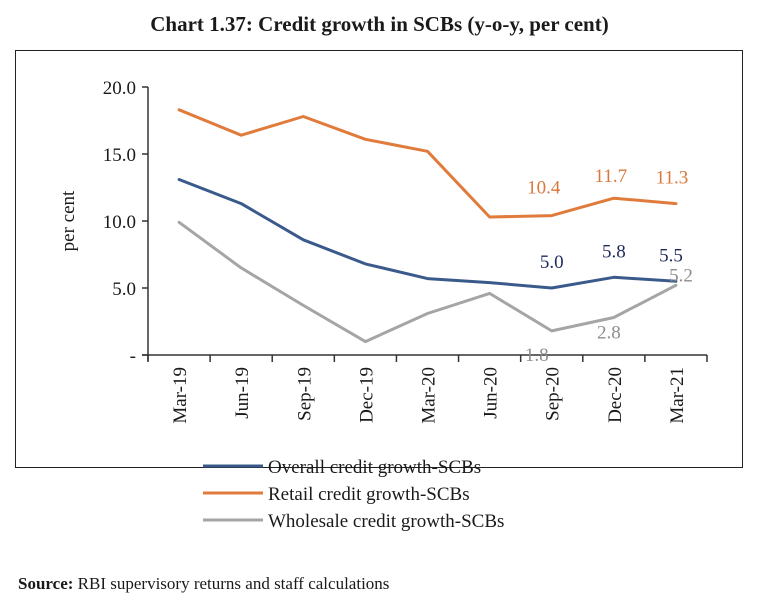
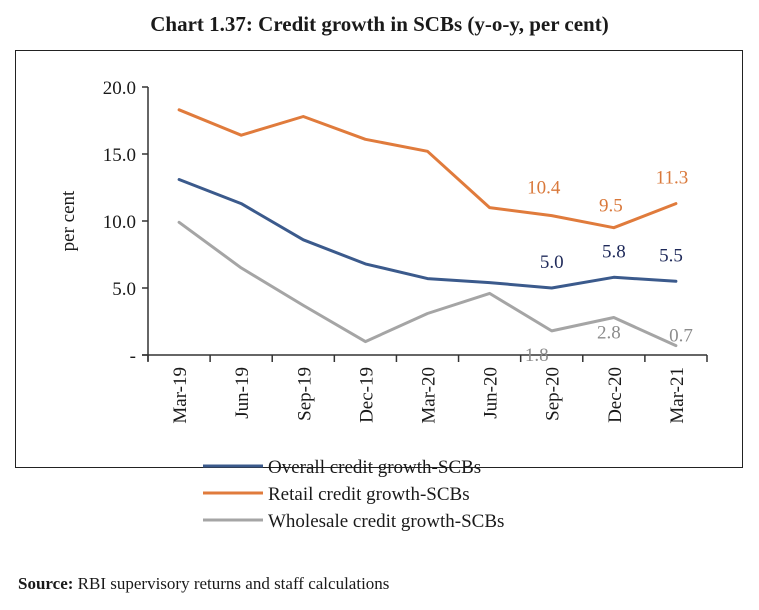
Retail credit growth-SCBs/Jun-20: 10.3 -> 11.0
Retail credit growth-SCBs/Dec-20: 11.7 -> 9.5
Wholesale credit growth-SCBs/Mar-21: 5.2 -> 0.7
